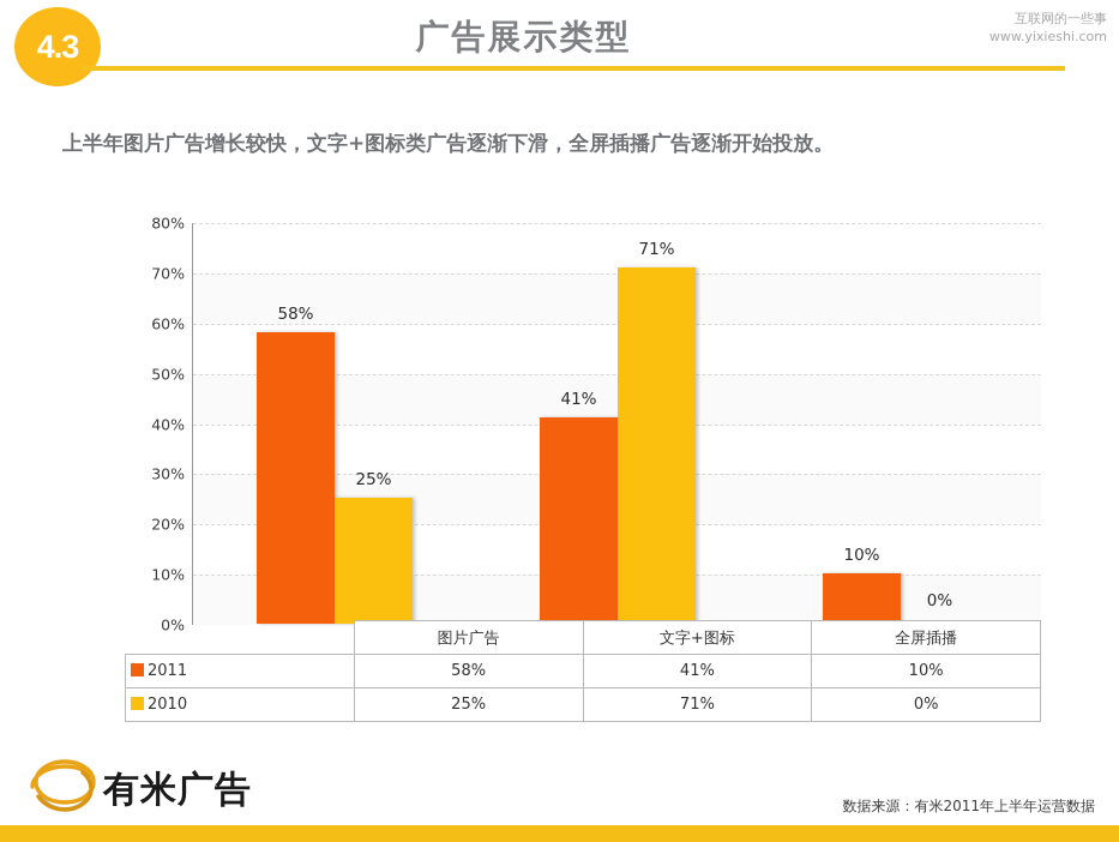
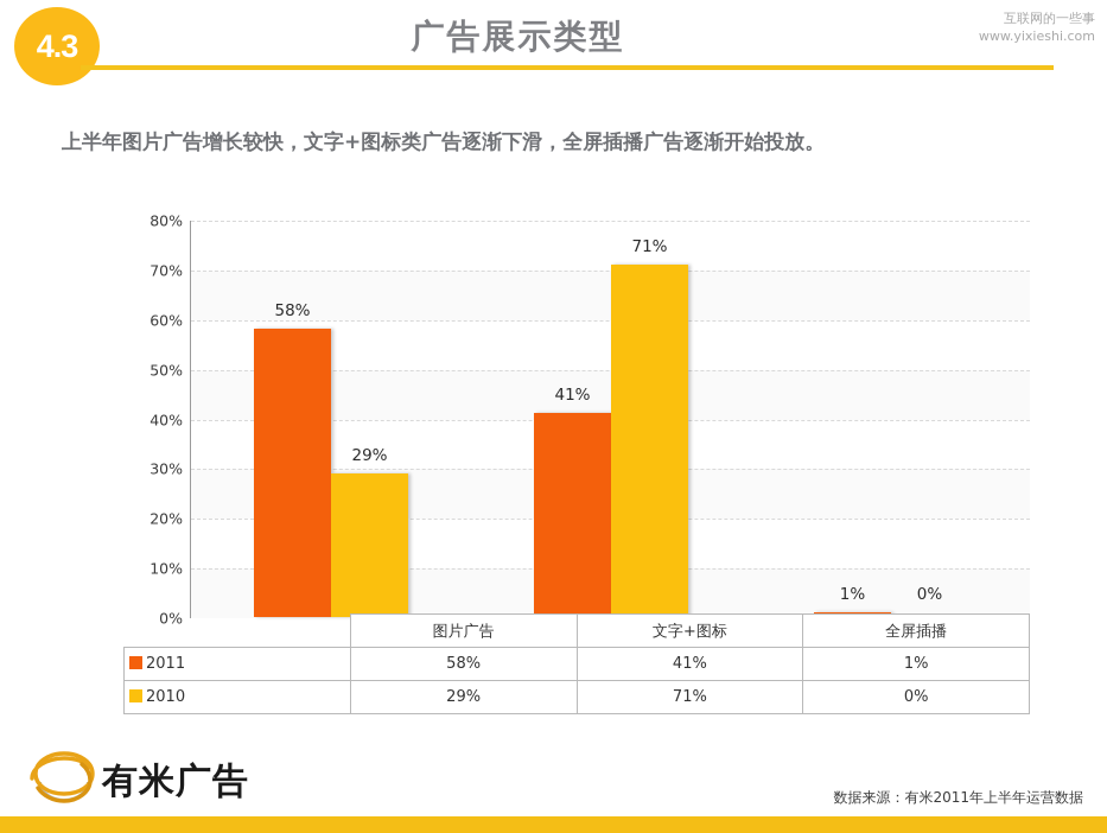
2010/图片广告: 25% -> 29%
2011/全屏插播: 10% -> 1%
